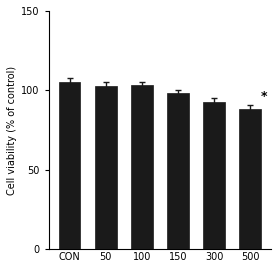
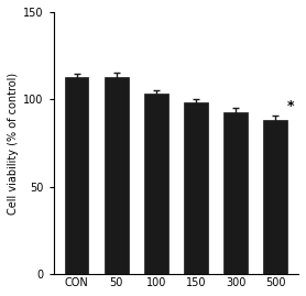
CON: 106 -> 113
50: 103 -> 113
